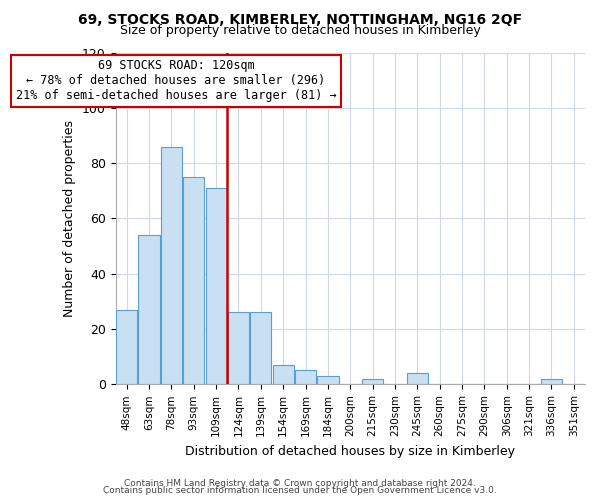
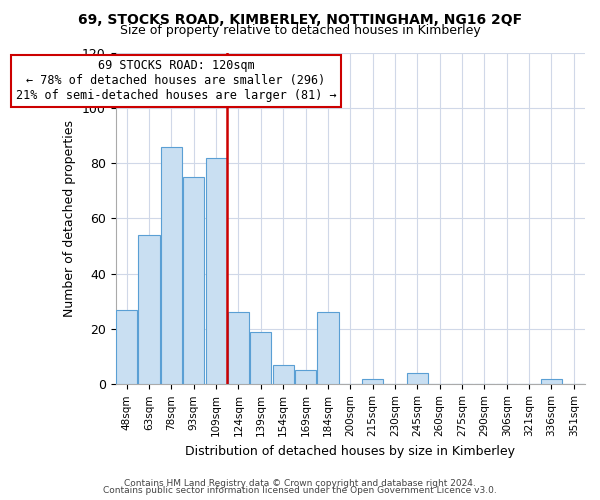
109sqm: 71 -> 82
139sqm: 26 -> 19
184sqm: 3 -> 26
